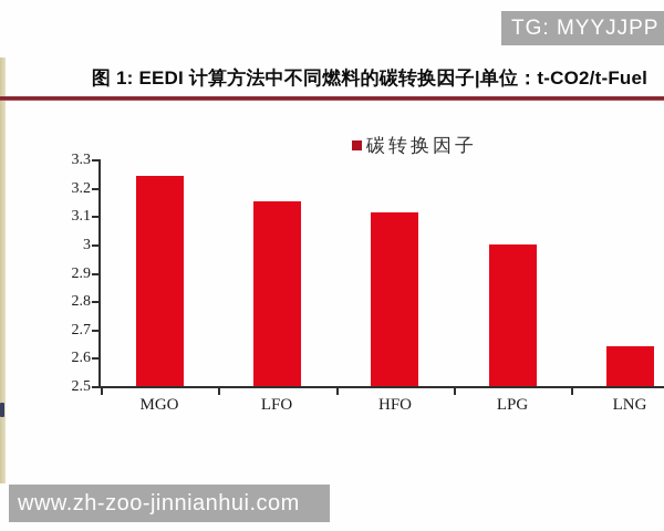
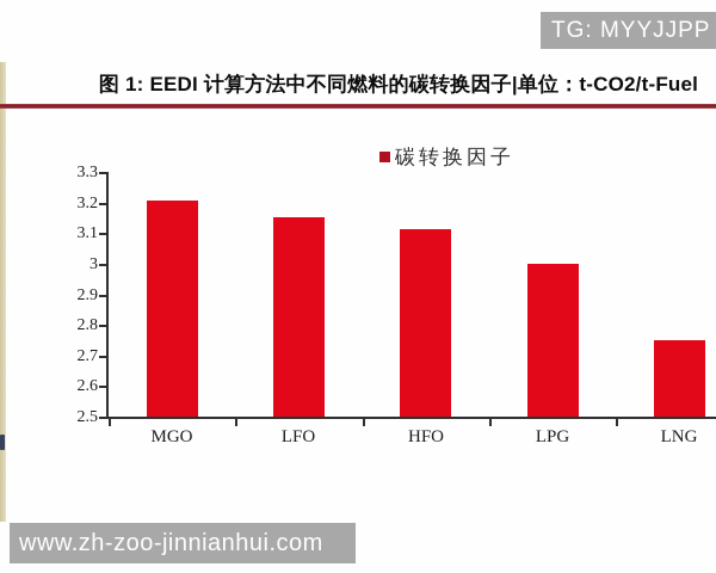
MGO: 3.24 -> 3.21
LNG: 2.64 -> 2.75
